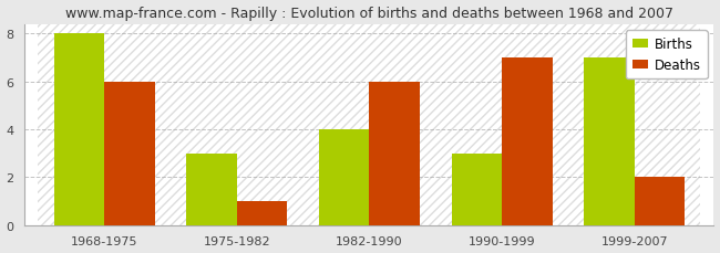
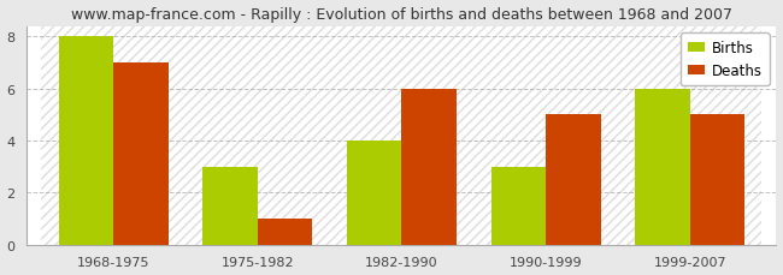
Deaths/1968-1975: 6 -> 7
Deaths/1990-1999: 7 -> 5
Births/1999-2007: 7 -> 6
Deaths/1999-2007: 2 -> 5
